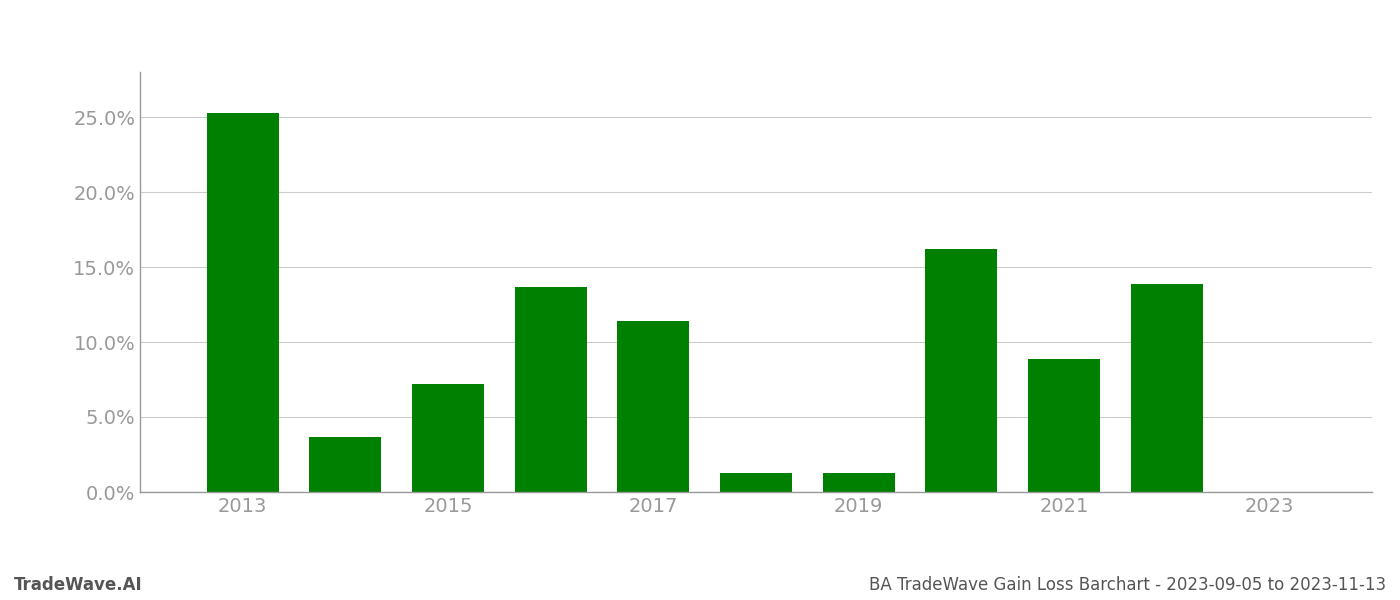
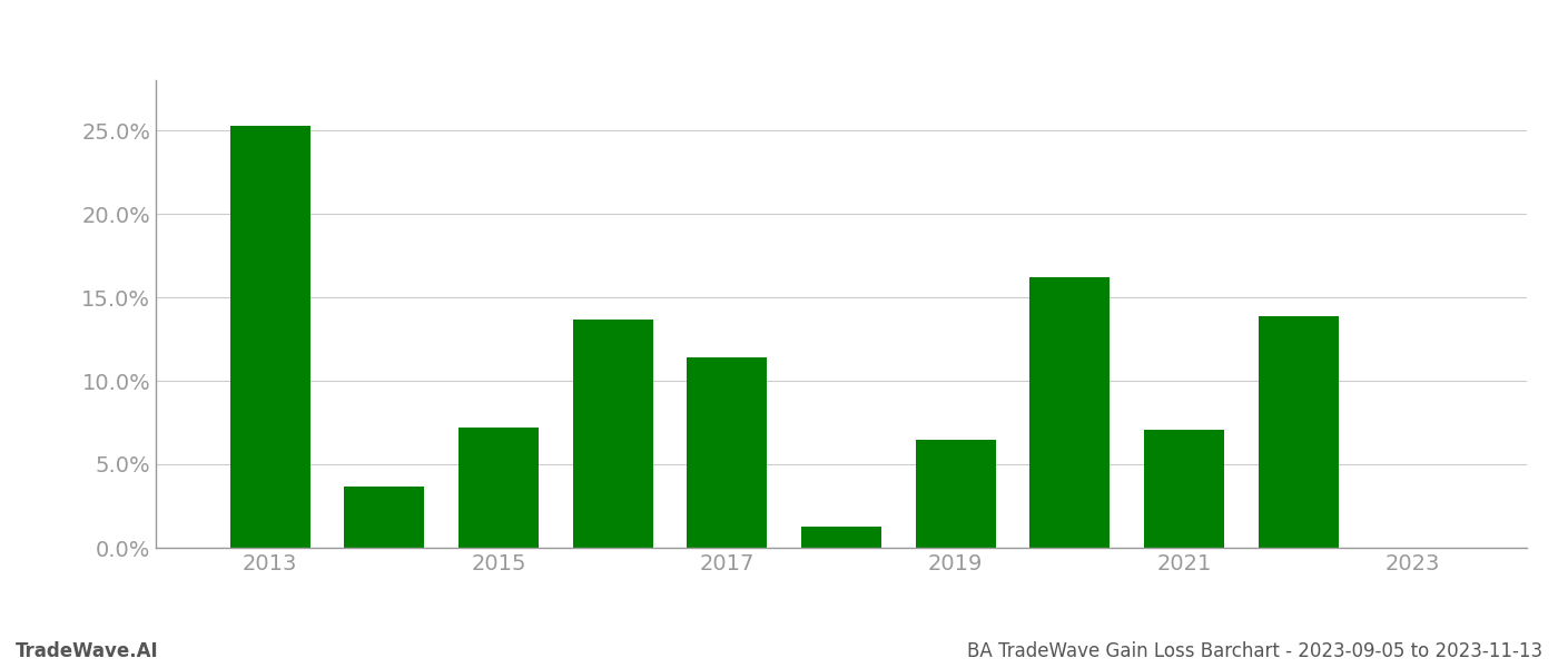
2019: 1.3% -> 6.5%
2021: 8.9% -> 7.1%
